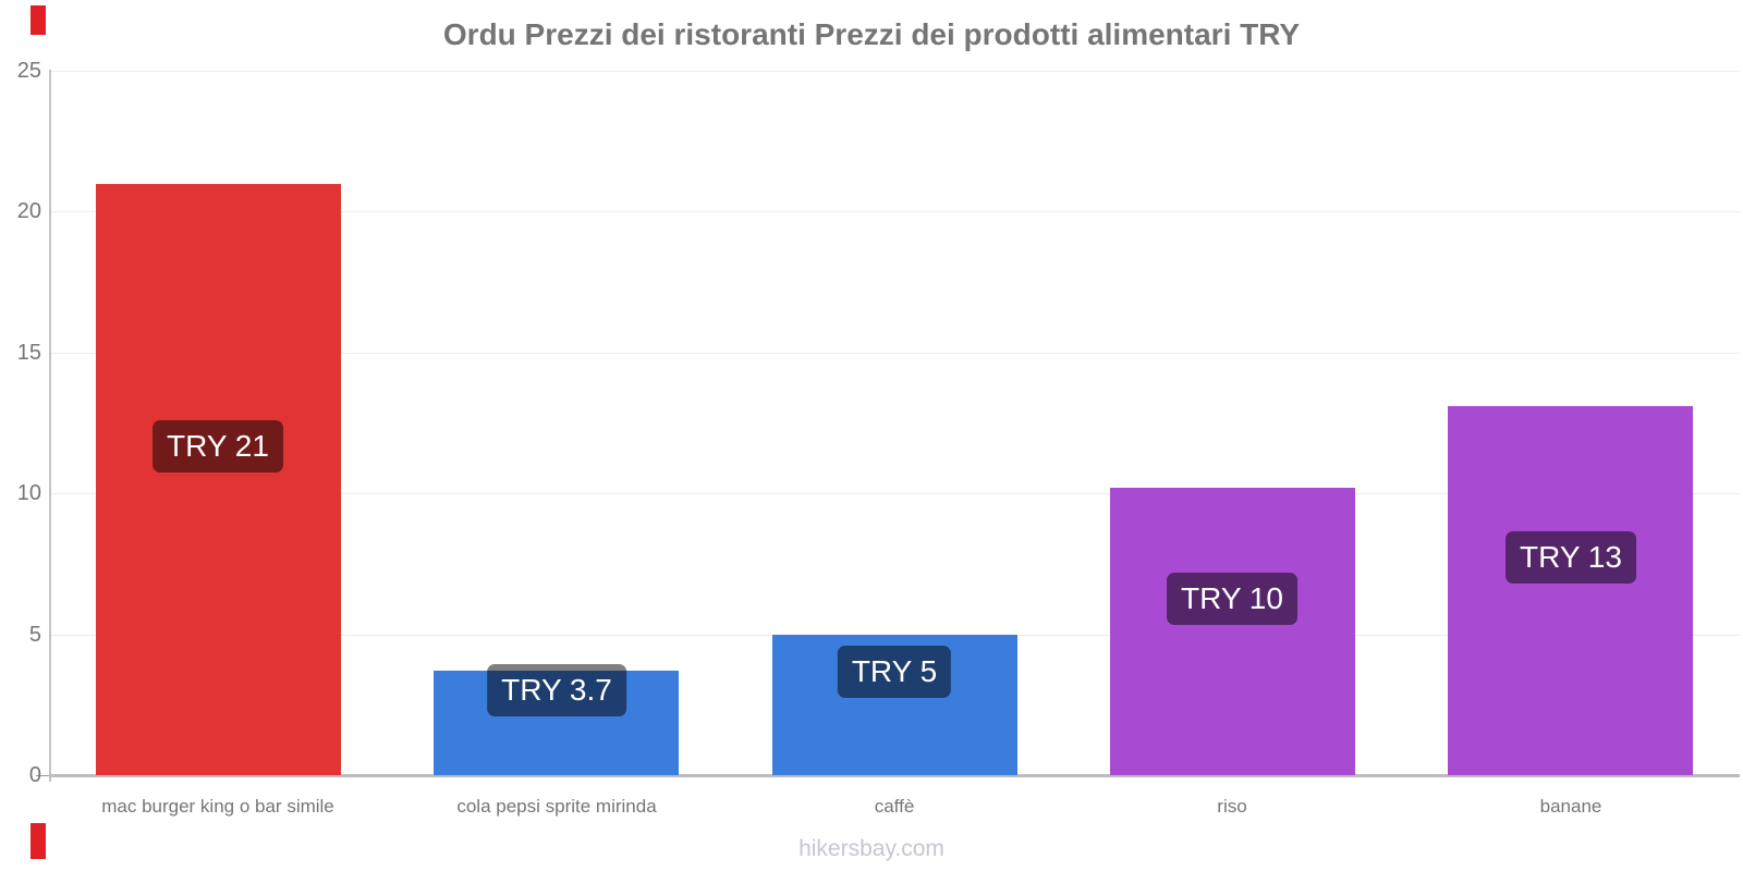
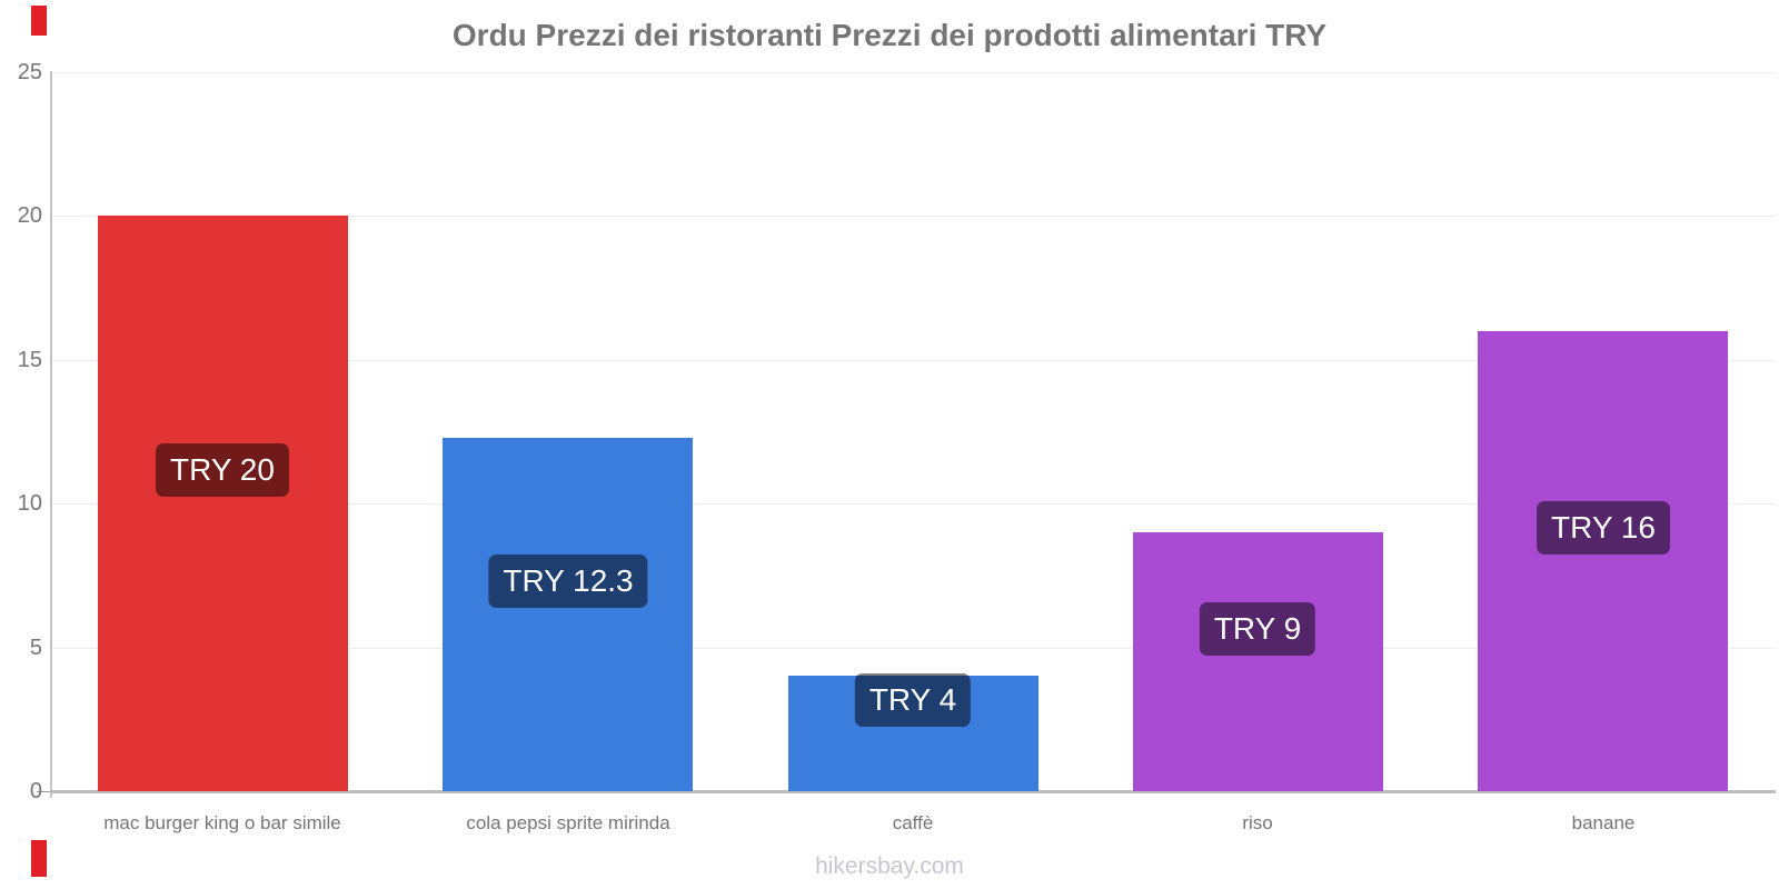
mac burger king o bar simile: 21 -> 20
cola pepsi sprite mirinda: 3.7 -> 12.3
caffè: 5 -> 4
riso: 10 -> 9
banane: 13 -> 16
